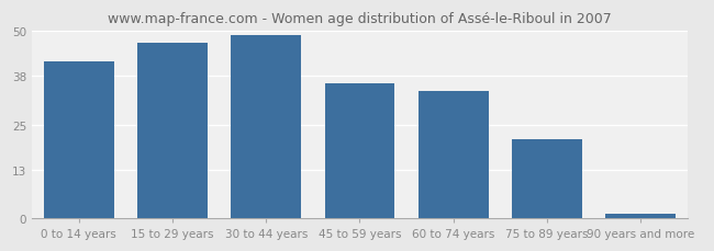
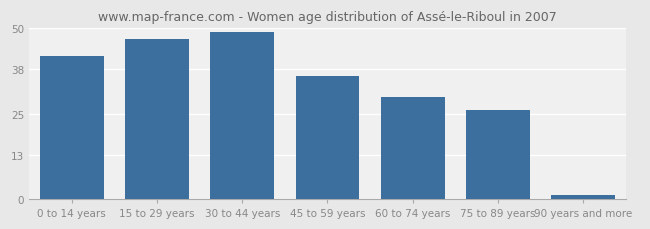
60 to 74 years: 34 -> 30
75 to 89 years: 21 -> 26
